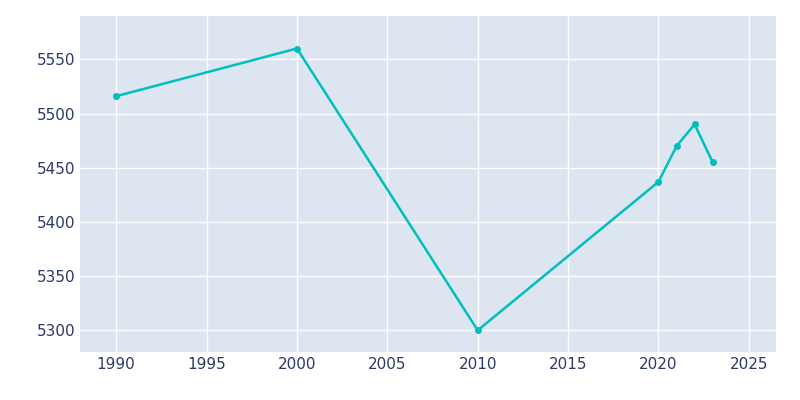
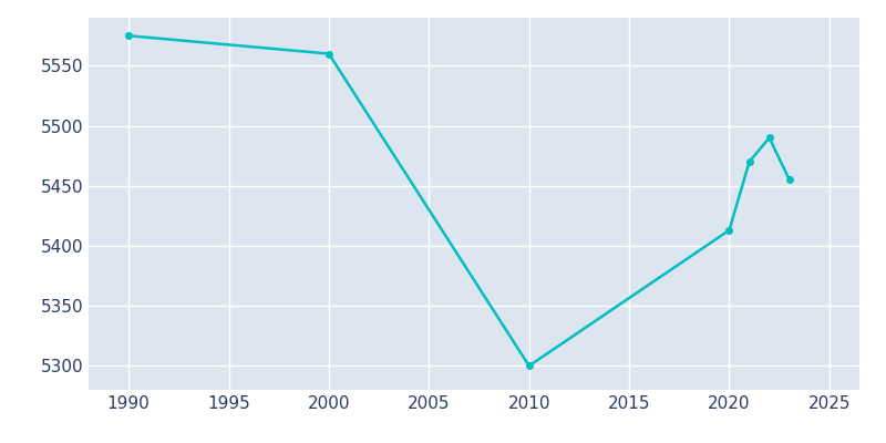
1990: 5516 -> 5575
2020: 5437 -> 5413
